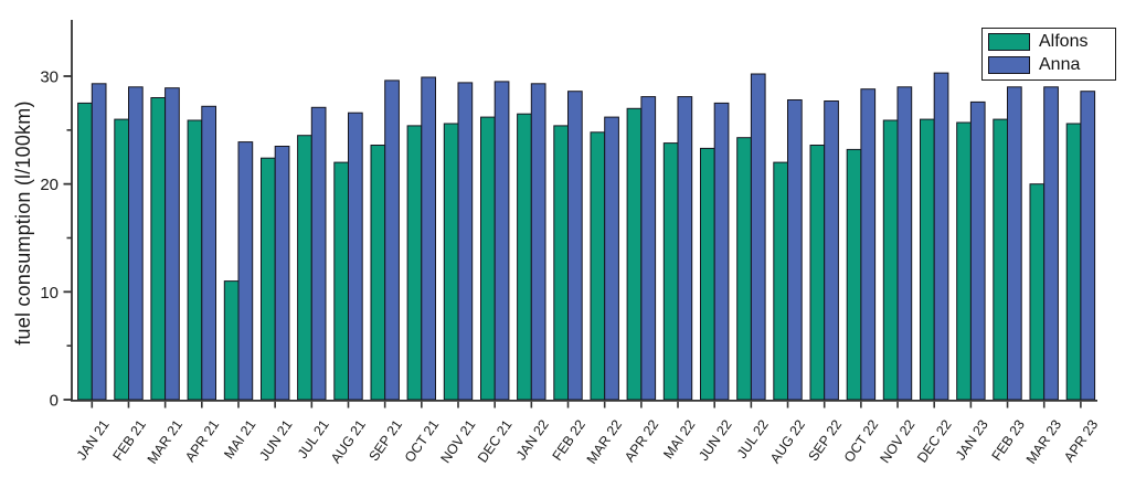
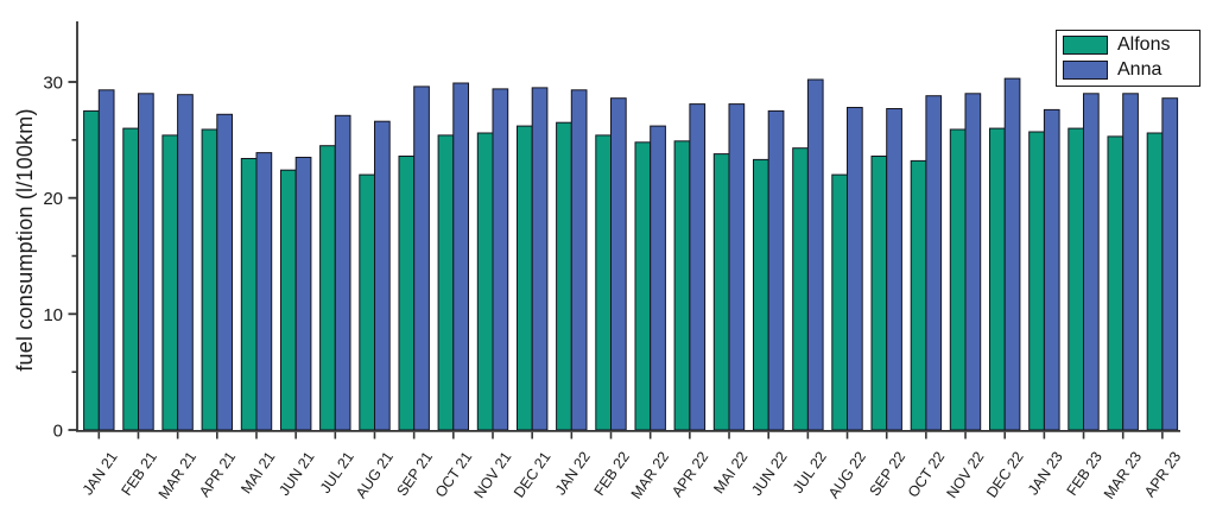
Alfons/MAR 21: 28 -> 25
Alfons/MAI 21: 11 -> 23
Alfons/APR 22: 27 -> 25
Alfons/MAR 23: 20 -> 25
